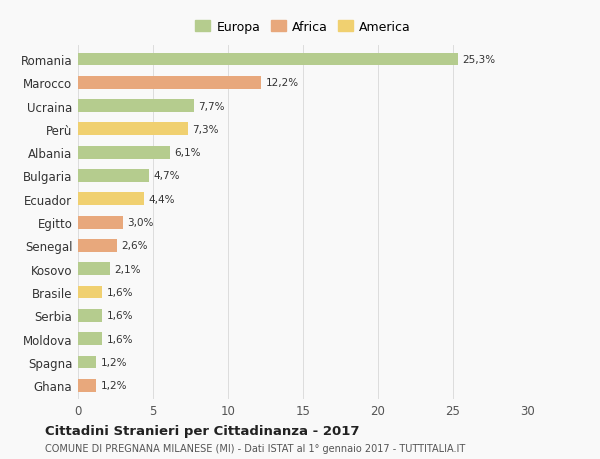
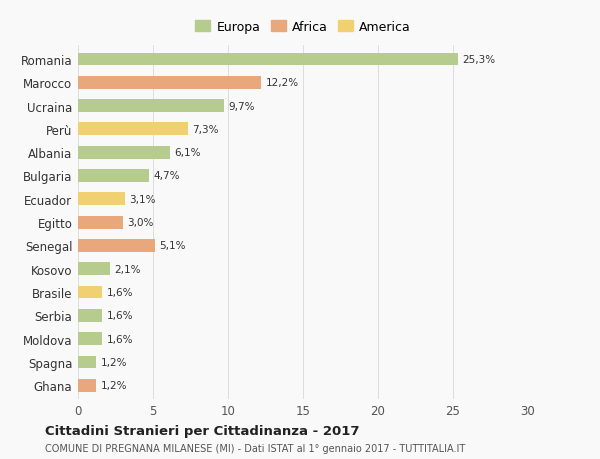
Ucraina: 7,7% -> 9,7%
Ecuador: 4,4% -> 3,1%
Senegal: 2,6% -> 5,1%
